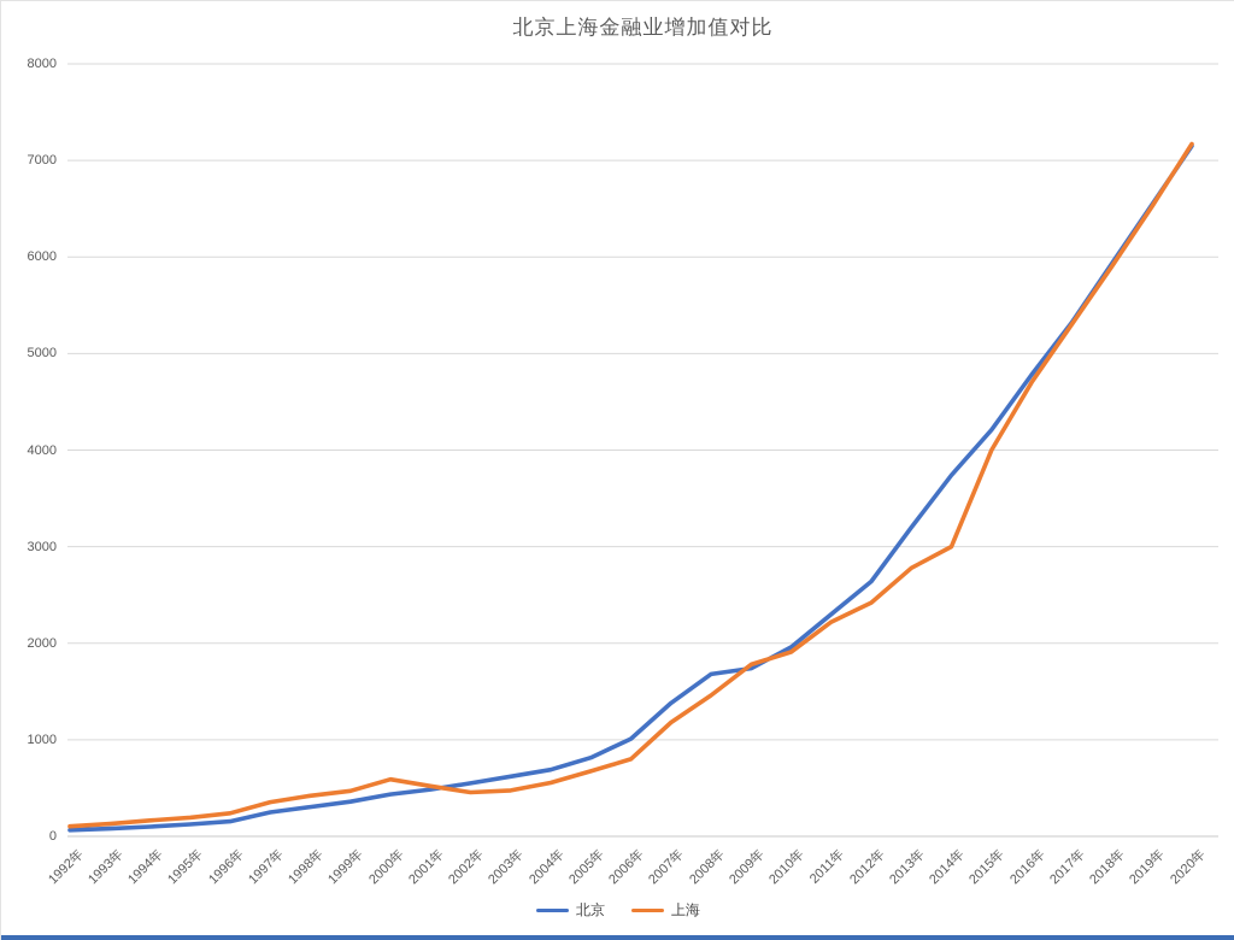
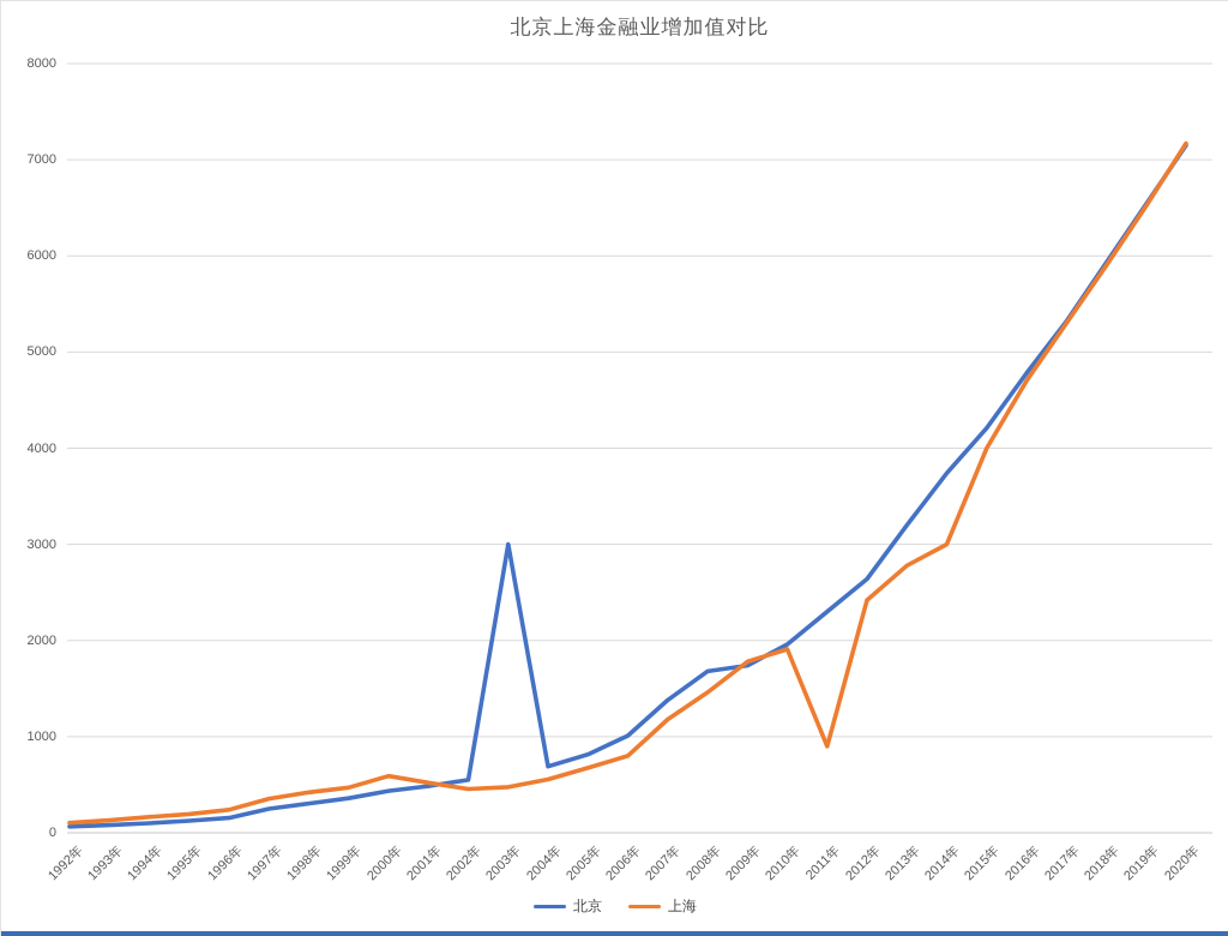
北京/2003年: 600 -> 3000
上海/2011年: 2200 -> 900
